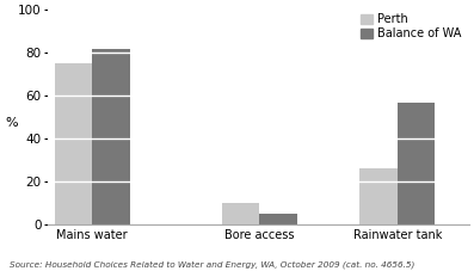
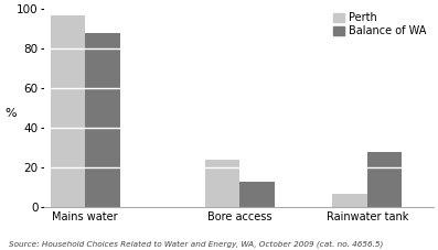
Perth/Mains water: 75 -> 97
Balance of WA/Mains water: 82 -> 88
Perth/Bore access: 10 -> 24
Balance of WA/Bore access: 5 -> 13
Perth/Rainwater tank: 26 -> 7
Balance of WA/Rainwater tank: 57 -> 28
